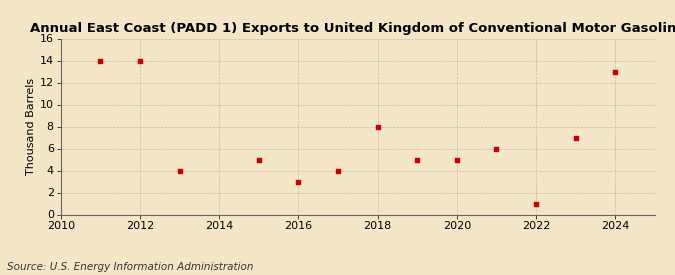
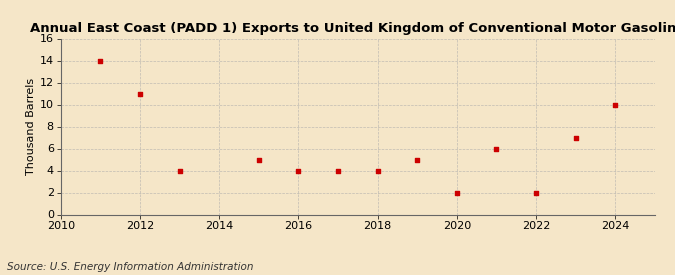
2012: 14 -> 11
2016: 3 -> 4
2018: 8 -> 4
2020: 5 -> 2
2022: 1 -> 2
2024: 13 -> 10
